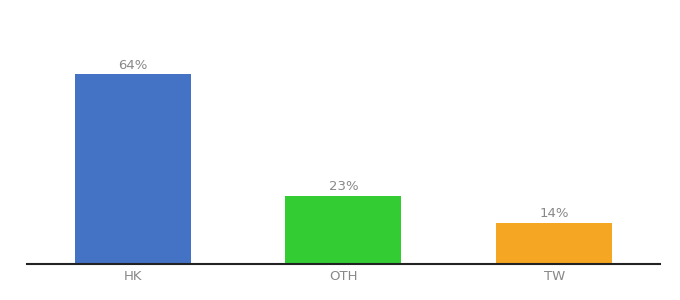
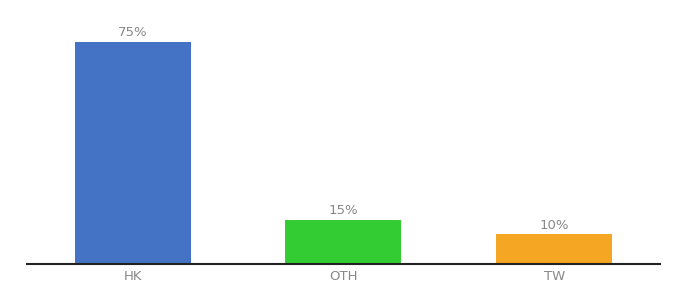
HK: 64% -> 75%
OTH: 23% -> 15%
TW: 14% -> 10%
